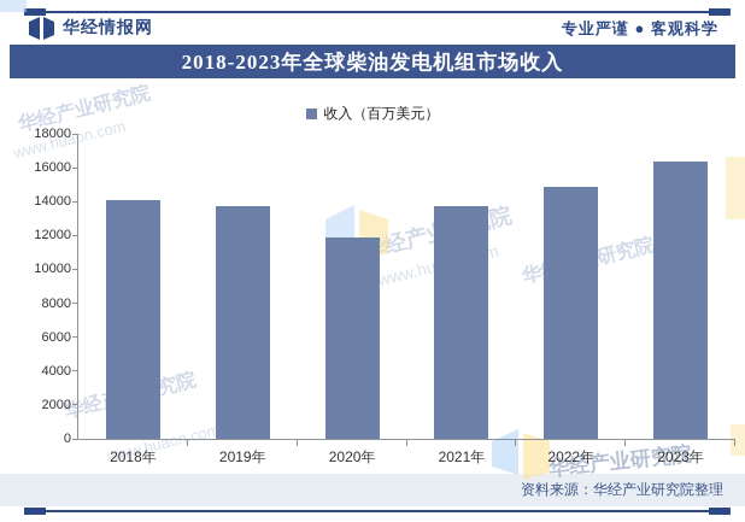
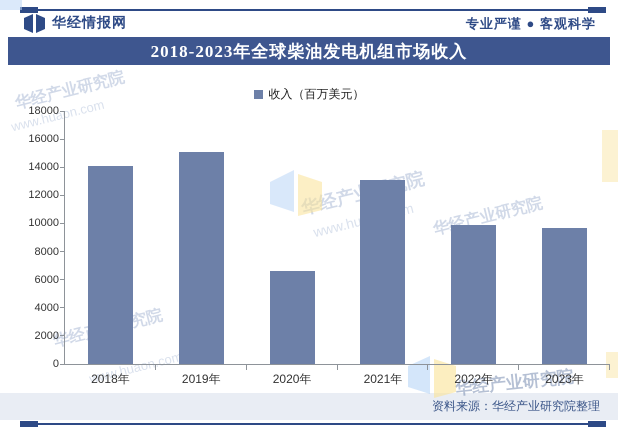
2019年: 13800 -> 15100
2020年: 11800 -> 6600
2021年: 13700 -> 13100
2022年: 14900 -> 9900
2023年: 16400 -> 9700
